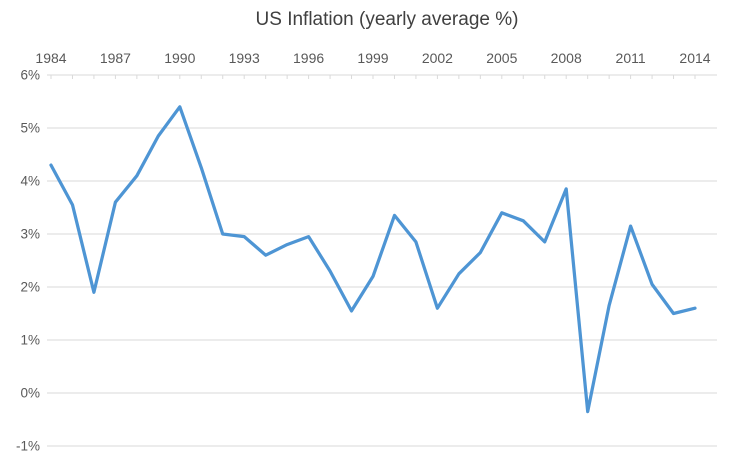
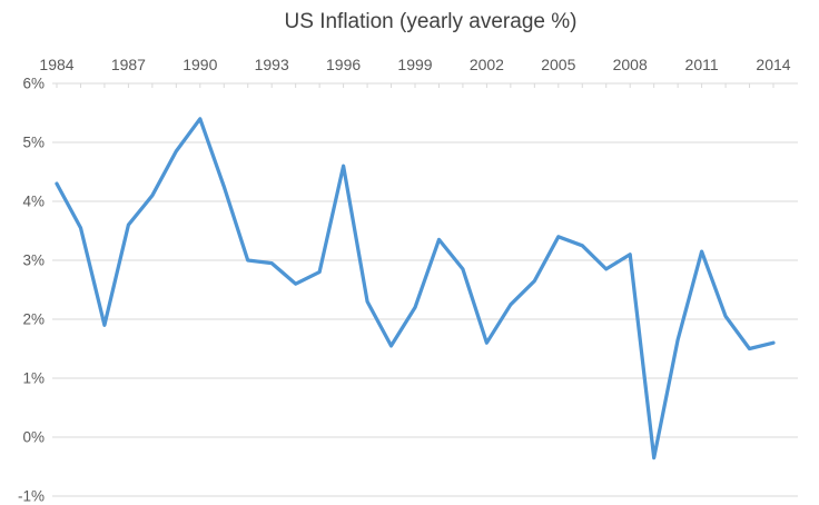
1996: 3.0% -> 4.6%
2008: 3.9% -> 3.1%
